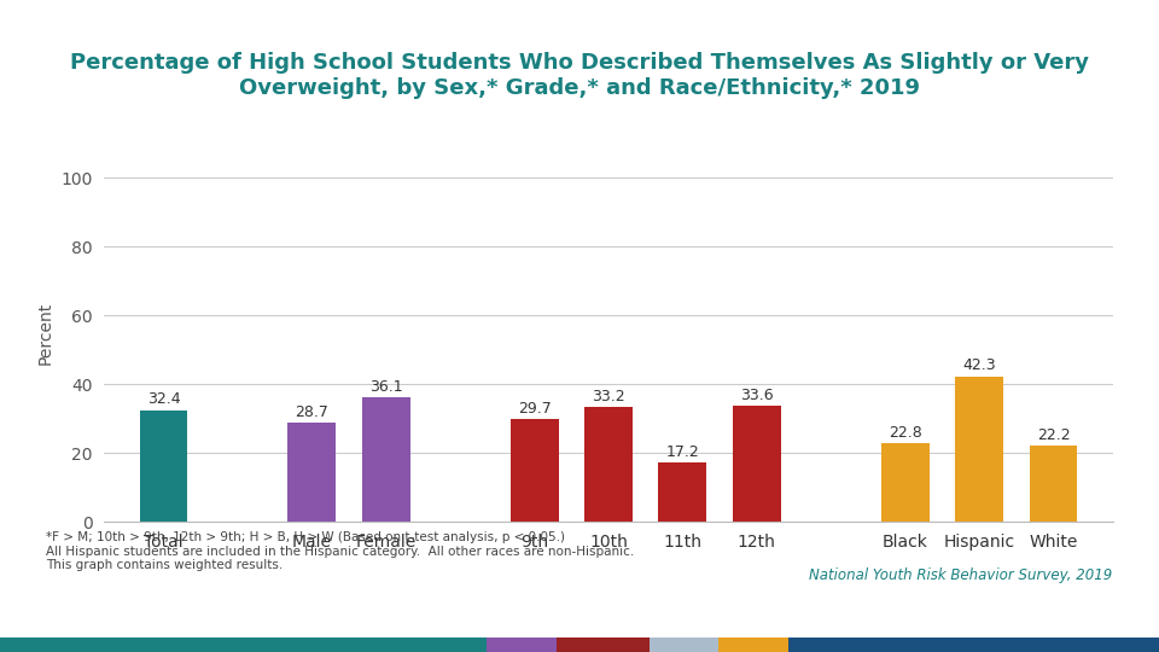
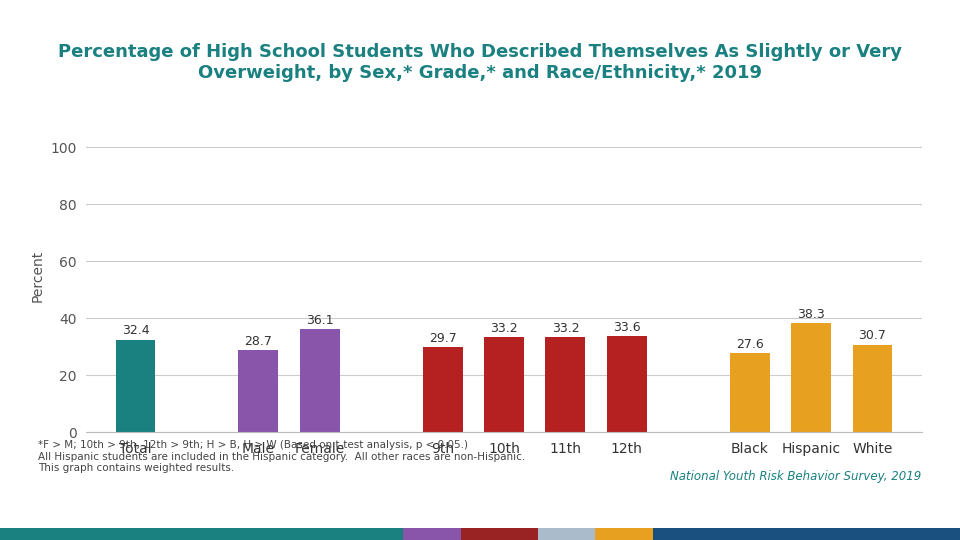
11th: 17.2 -> 33.2
Black: 22.8 -> 27.6
Hispanic: 42.3 -> 38.3
White: 22.2 -> 30.7
